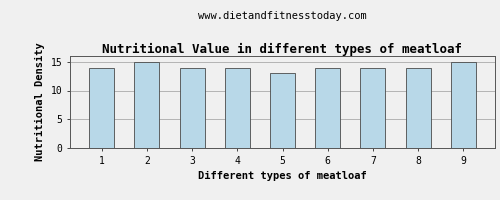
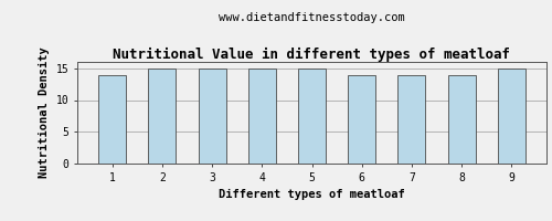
3: 14 -> 15
4: 14 -> 15
5: 13 -> 15
